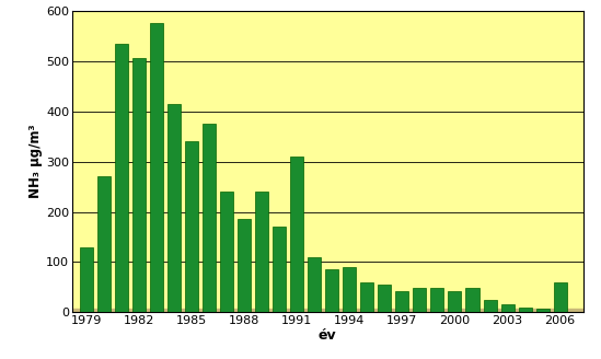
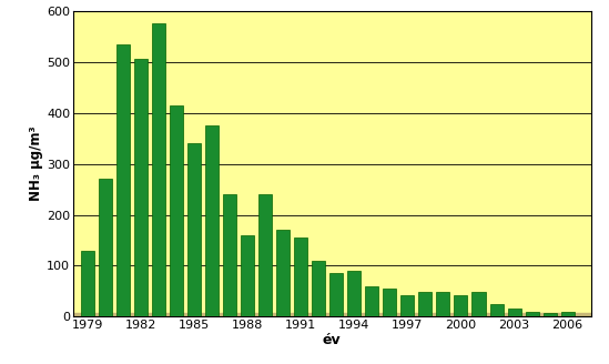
1988: 185 -> 160
1991: 310 -> 155
2006: 60 -> 10
